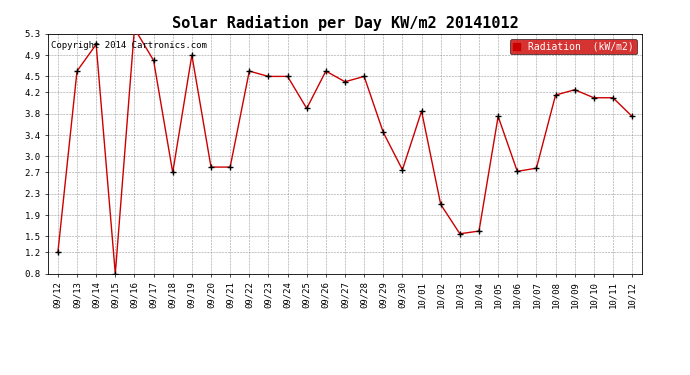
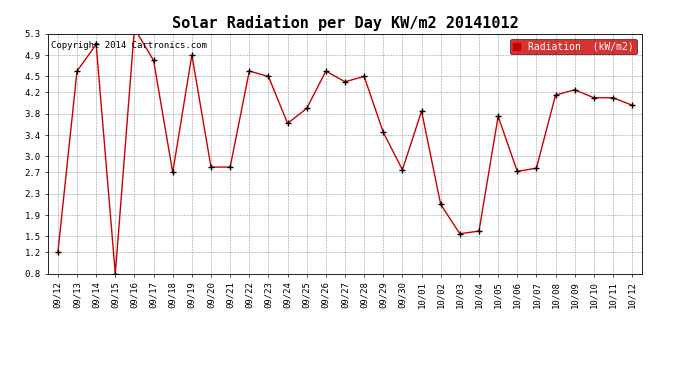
09/24: 4.50 -> 3.62
10/12: 3.75 -> 3.96
